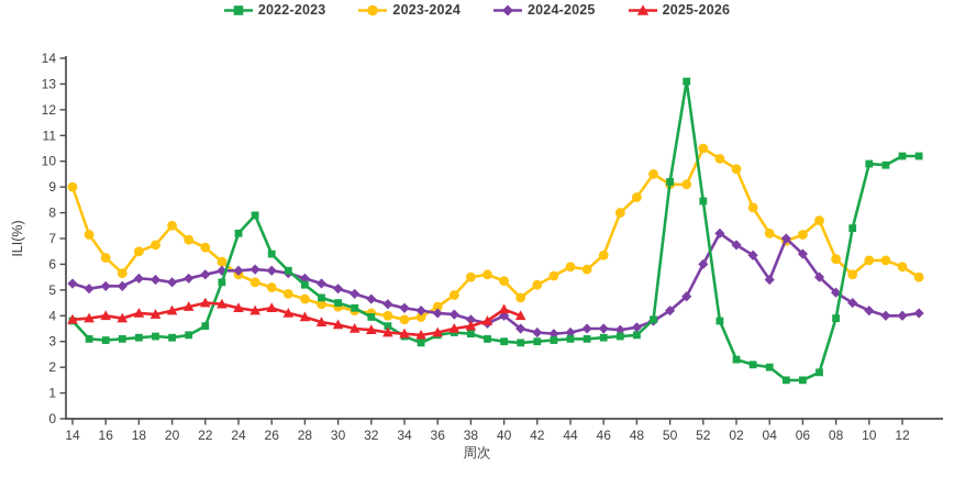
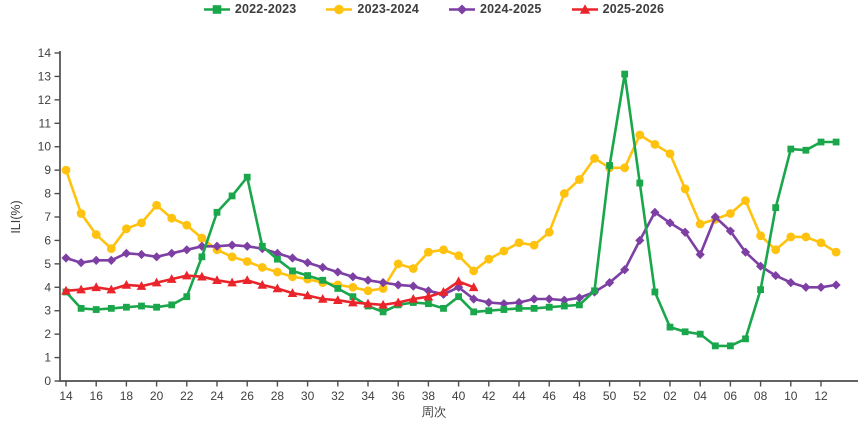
2022-2023/26: 6.4 -> 8.7
2023-2024/36: 4.3 -> 5.0
2022-2023/40: 3.0 -> 3.6
2023-2024/04: 7.2 -> 6.7
